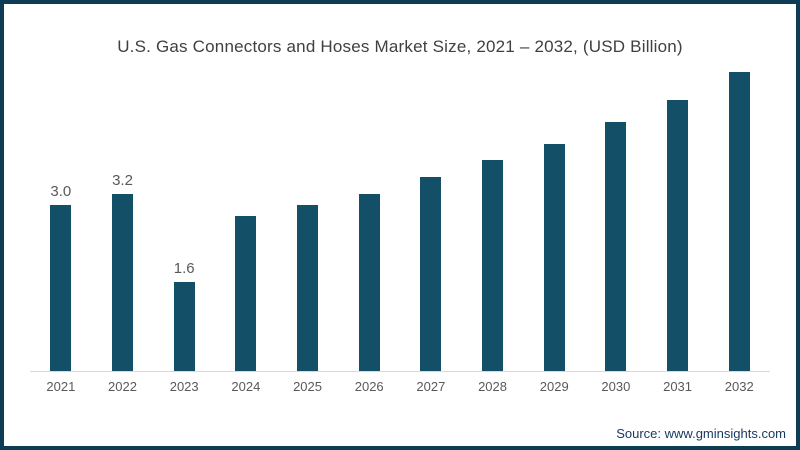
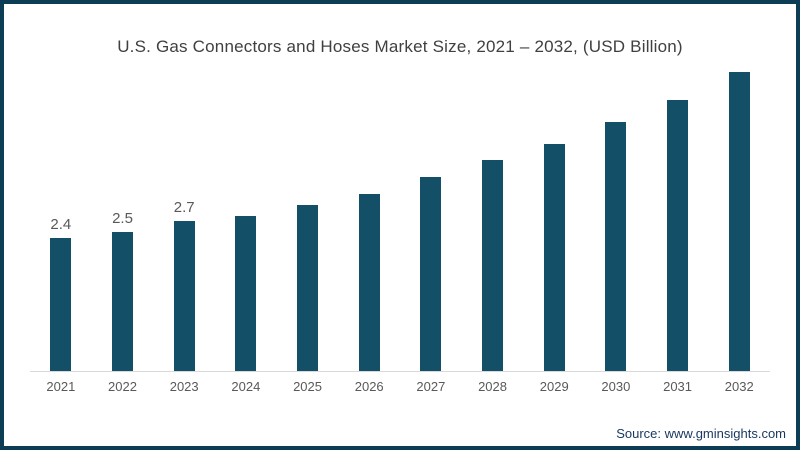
2021: 3.0 -> 2.4
2022: 3.2 -> 2.5
2023: 1.6 -> 2.7
